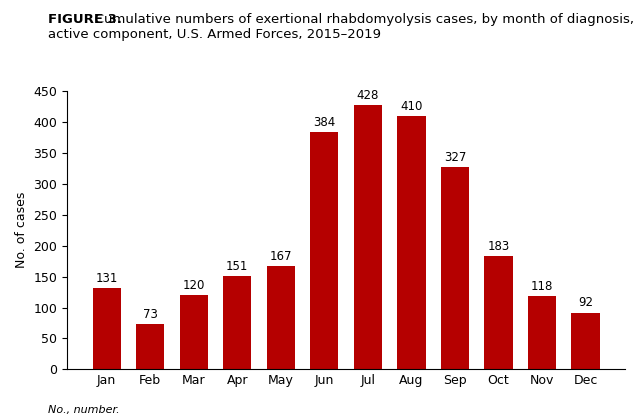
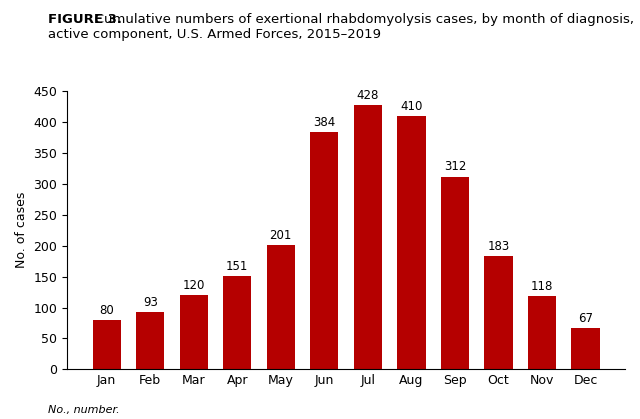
Jan: 131 -> 80
Feb: 73 -> 93
May: 167 -> 201
Sep: 327 -> 312
Dec: 92 -> 67
